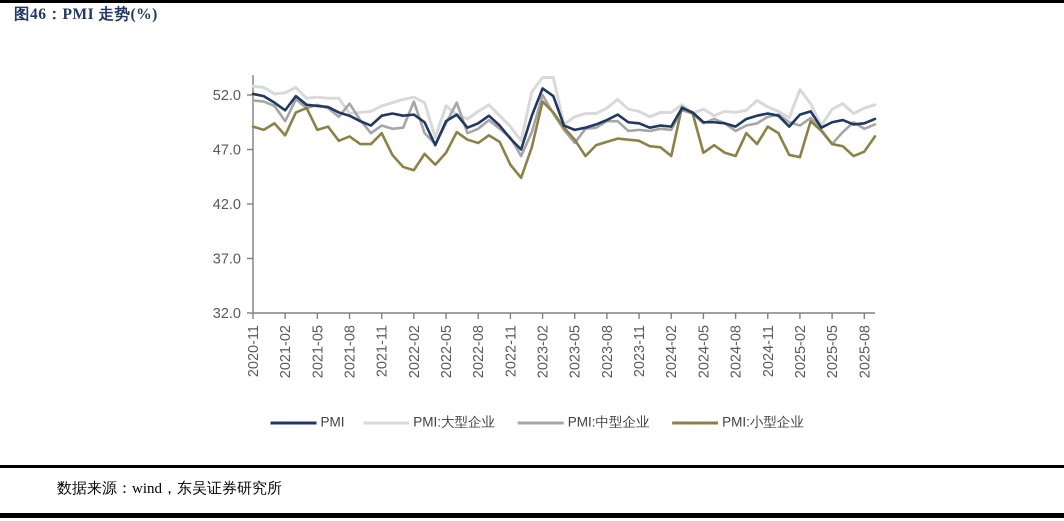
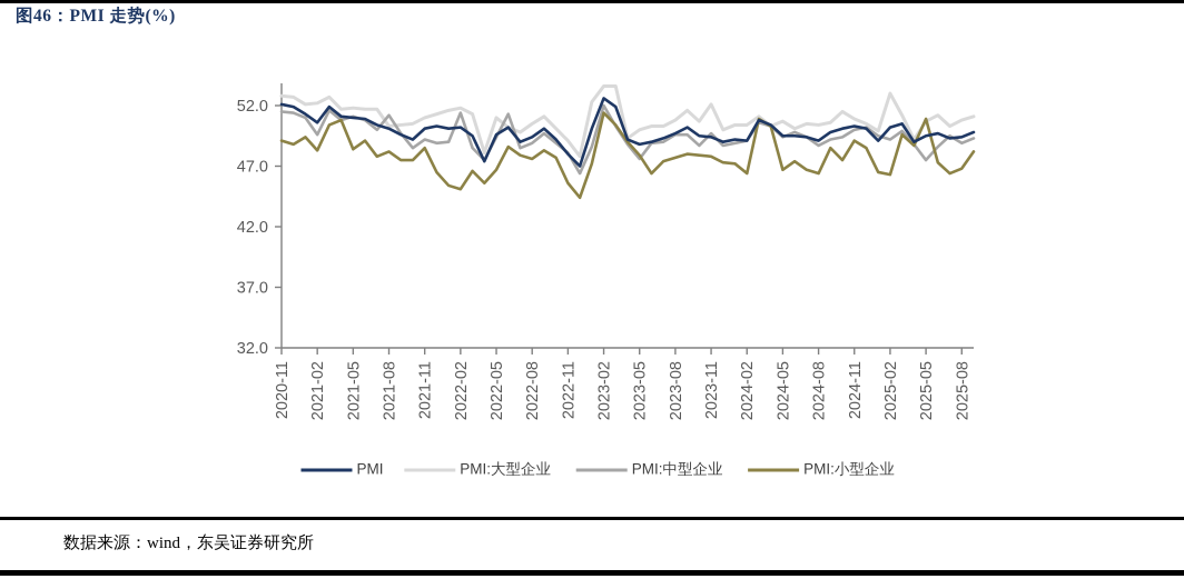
PMI:小型企业/2021-05: 48.8 -> 48.4
PMI:大型企业/2023-11: 50.5 -> 52.1
PMI:中型企业/2023-11: 48.8 -> 49.7
PMI:中型企业/2024-02: 48.8 -> 49.1
PMI:大型企业/2025-02: 52.5 -> 53.0
PMI:小型企业/2025-05: 47.5 -> 50.9
